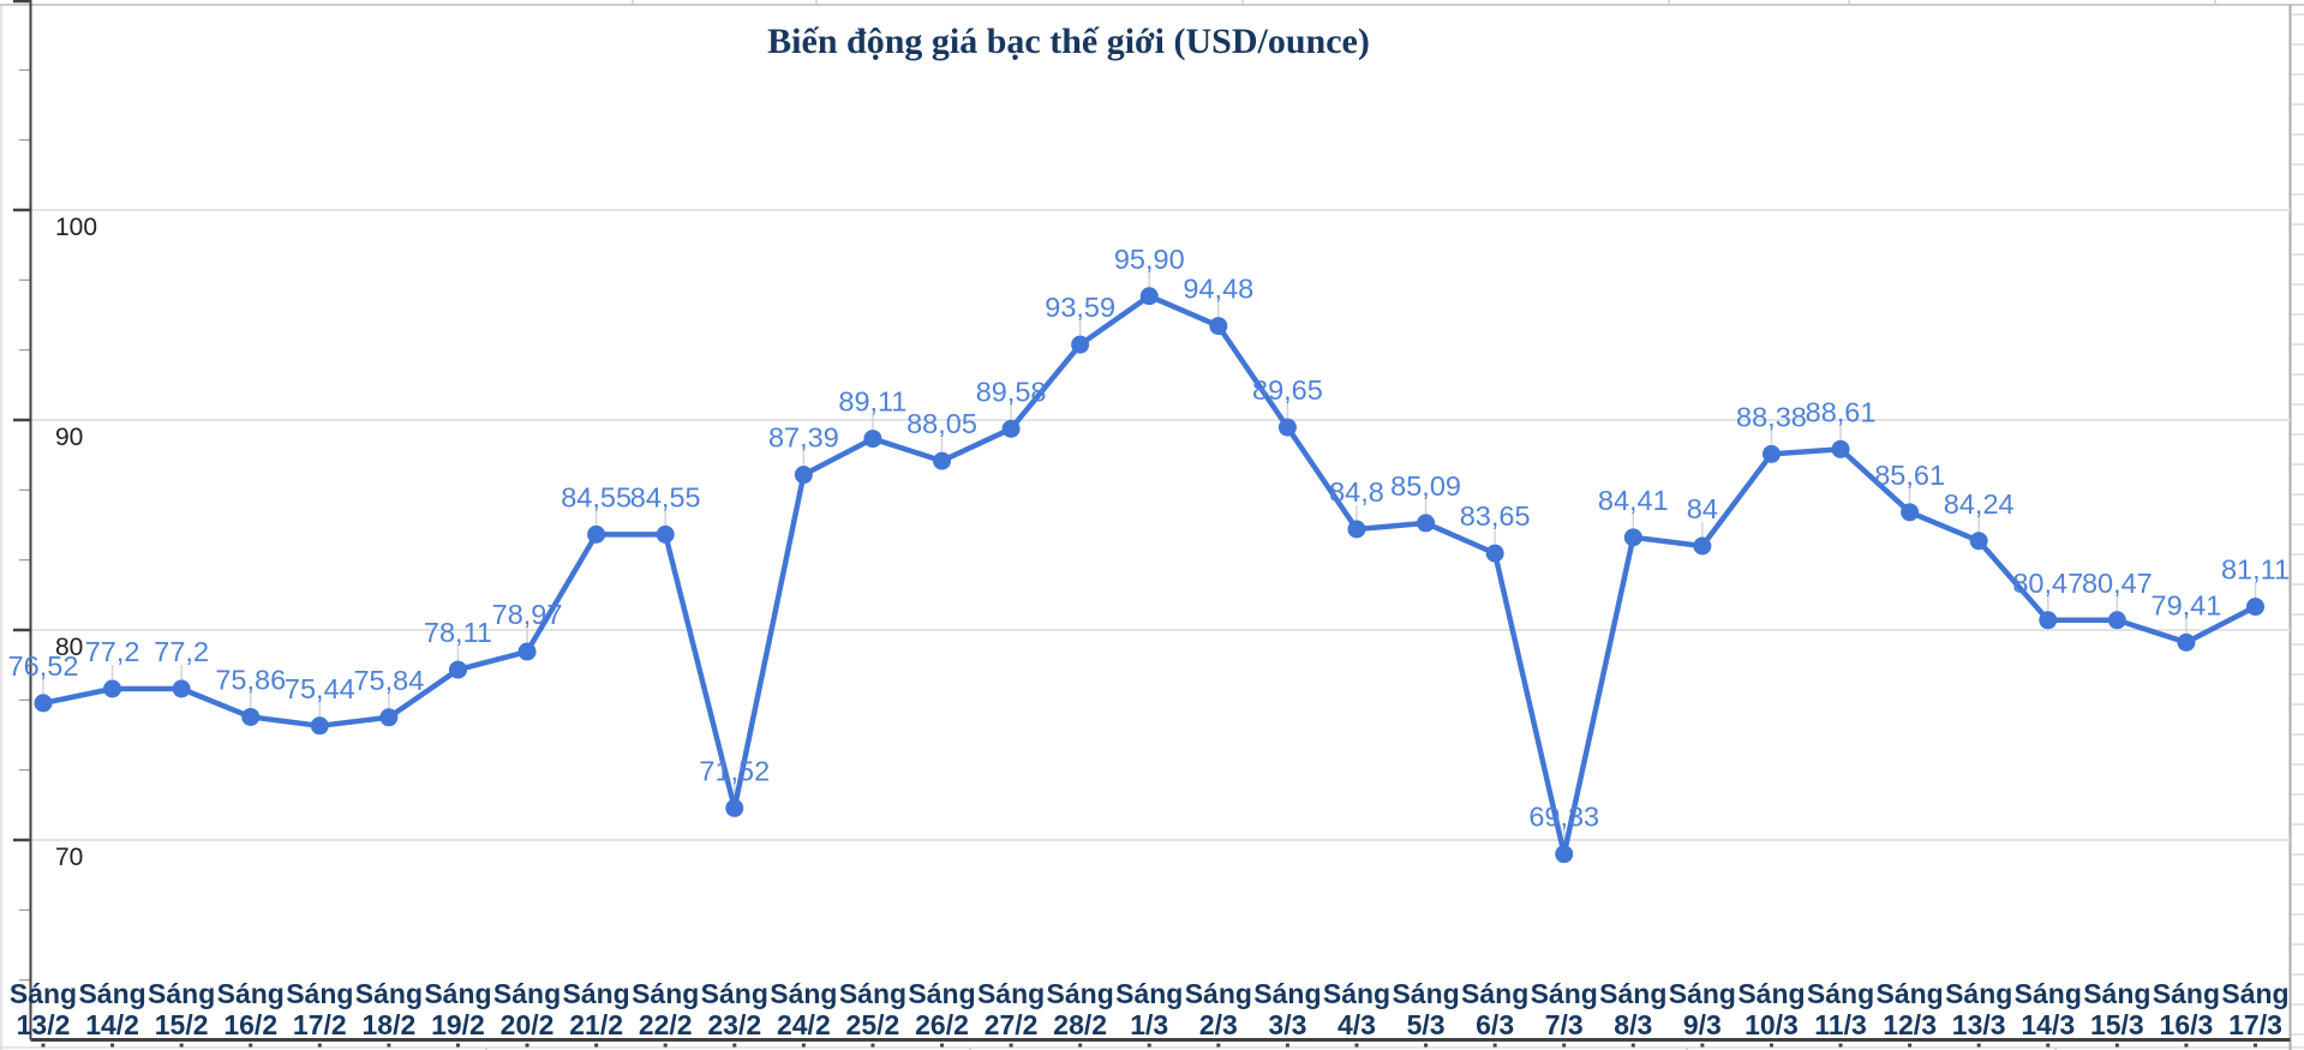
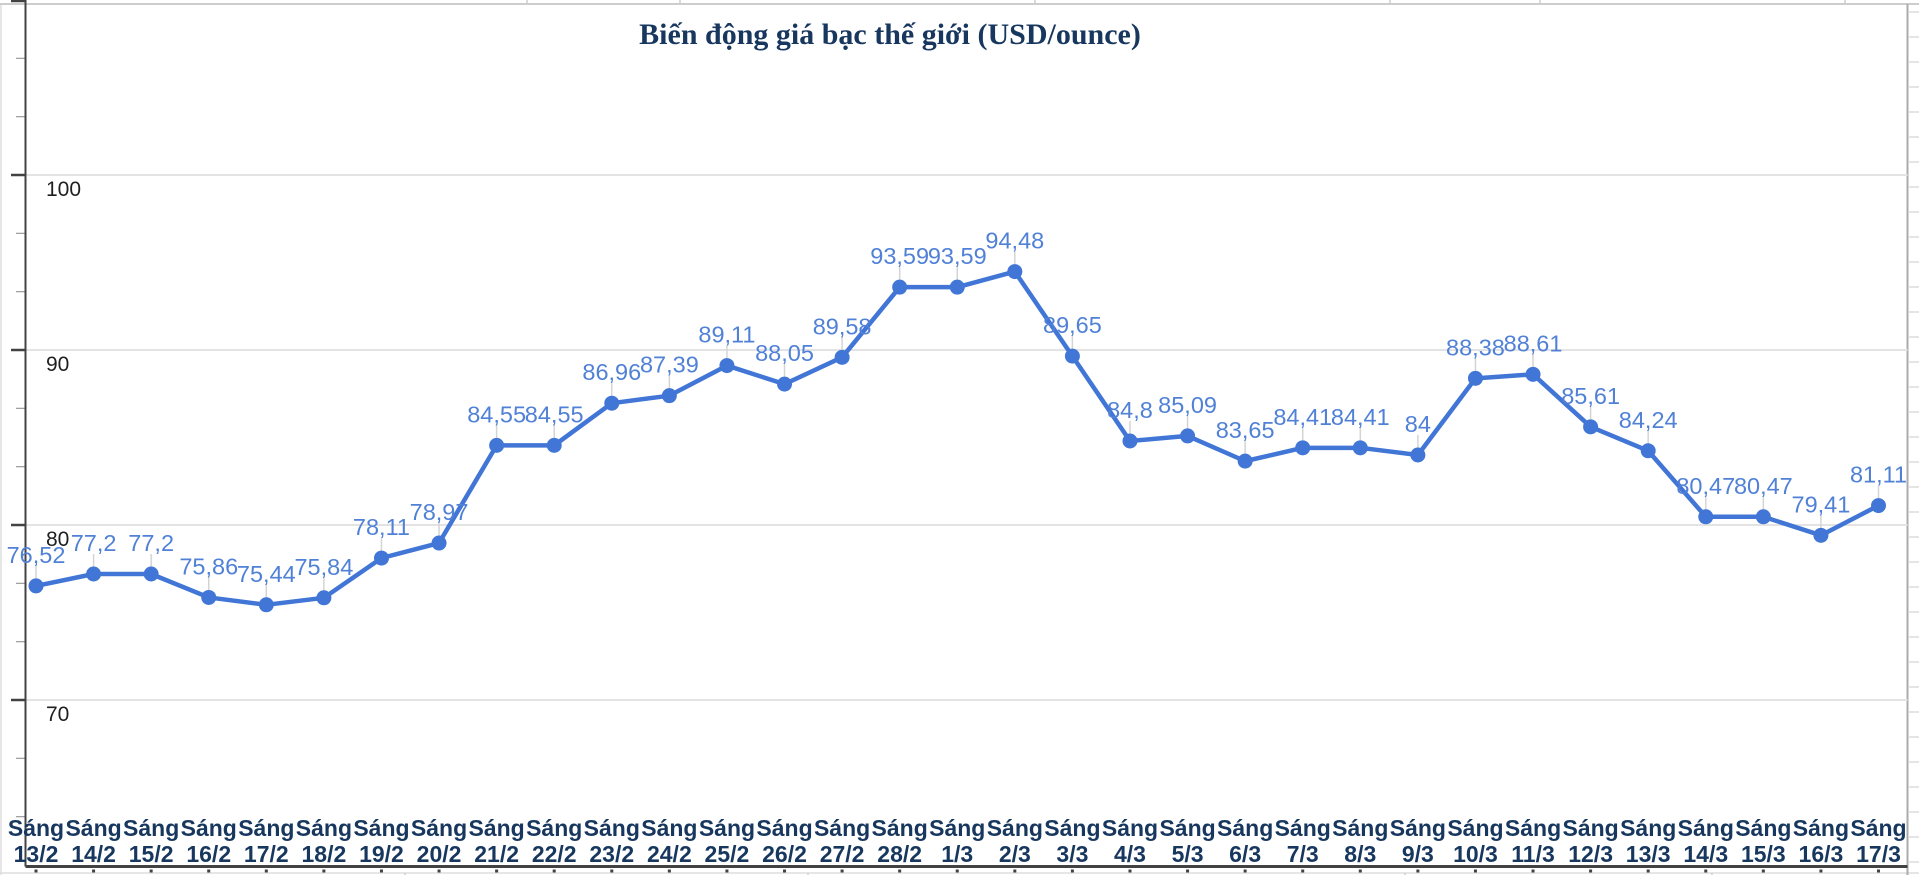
Sáng 23/2: 71,52 -> 86,96
Sáng 1/3: 95,90 -> 93,59
Sáng 7/3: 69,33 -> 84,41
